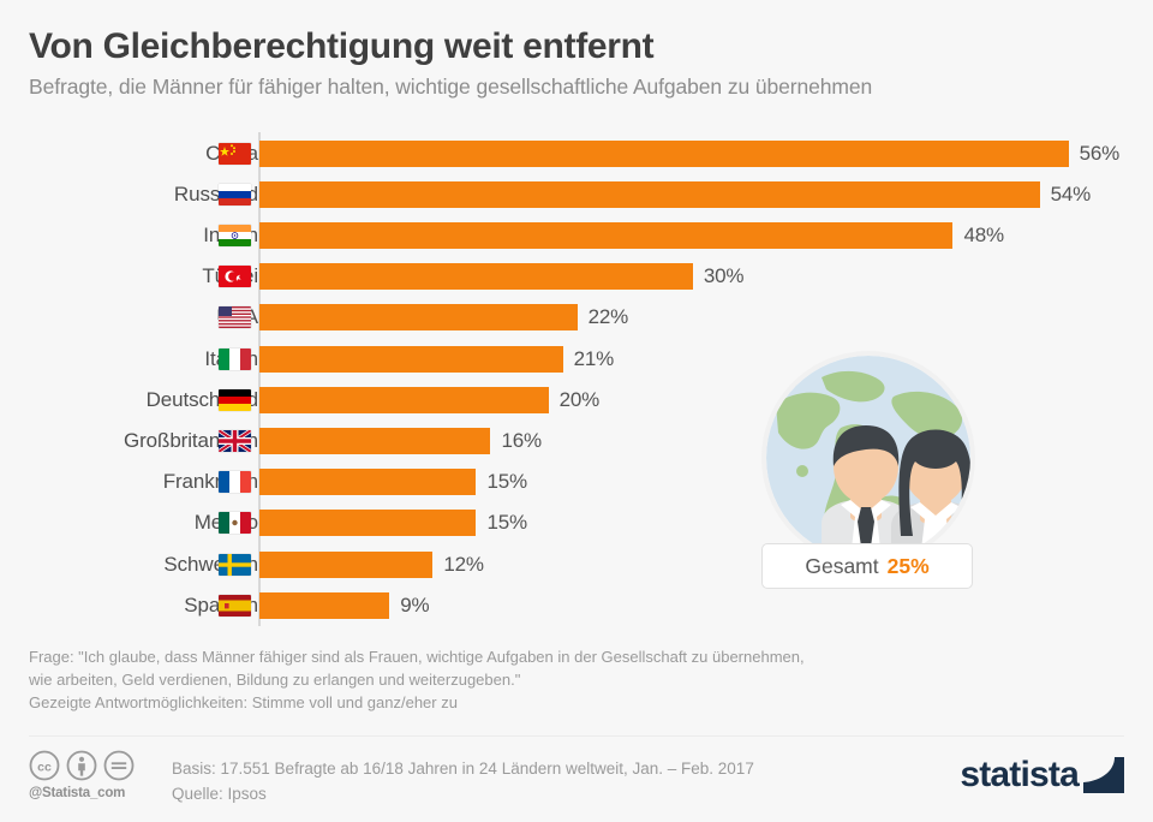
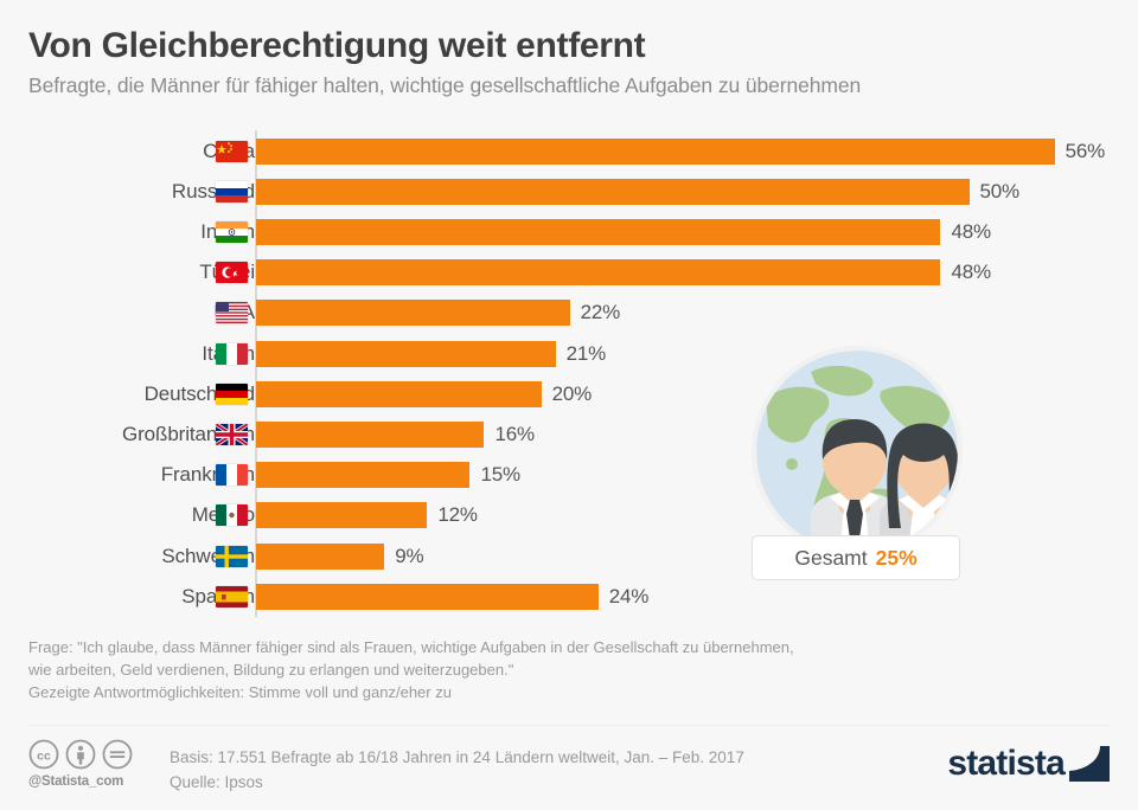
Russland: 54% -> 50%
Türkei: 30% -> 48%
Mexiko: 15% -> 12%
Schweden: 12% -> 9%
Spanien: 9% -> 24%
